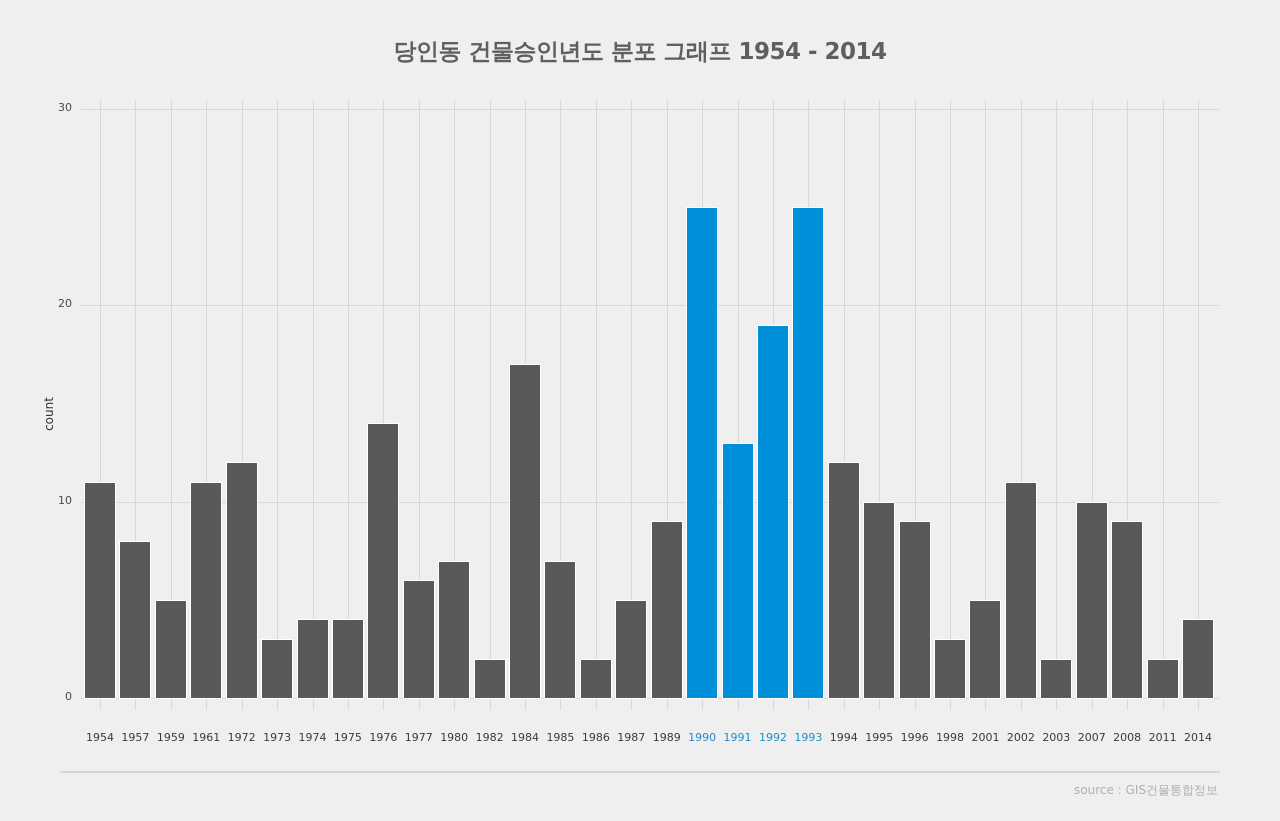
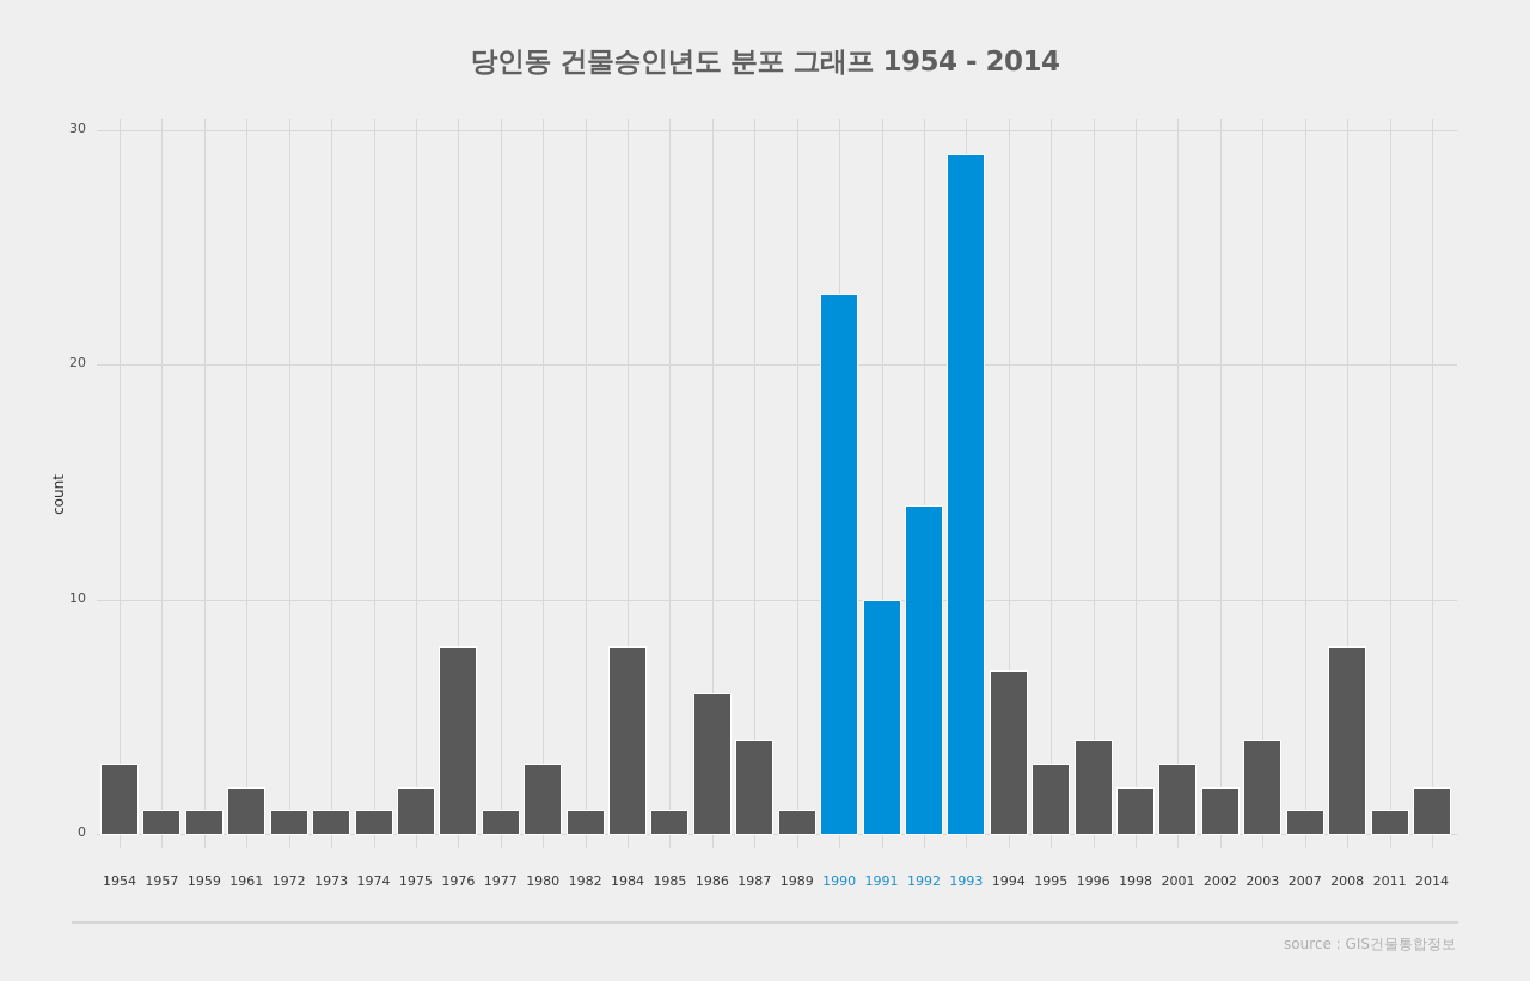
1954: 11 -> 3
1957: 8 -> 1
1959: 5 -> 1
1961: 11 -> 2
1972: 12 -> 1
1973: 3 -> 1
1974: 4 -> 1
1975: 4 -> 2
1976: 14 -> 8
1977: 6 -> 1
1980: 7 -> 3
1982: 2 -> 1
1984: 17 -> 8
1985: 7 -> 1
1986: 2 -> 6
1987: 5 -> 4
1989: 9 -> 1
1990: 25 -> 23
1991: 13 -> 10
1992: 19 -> 14
1993: 25 -> 29
1994: 12 -> 7
1995: 10 -> 3
1996: 9 -> 4
1998: 3 -> 2
2001: 5 -> 3
2002: 11 -> 2
2003: 2 -> 4
2007: 10 -> 1
2008: 9 -> 8
2011: 2 -> 1
2014: 4 -> 2
